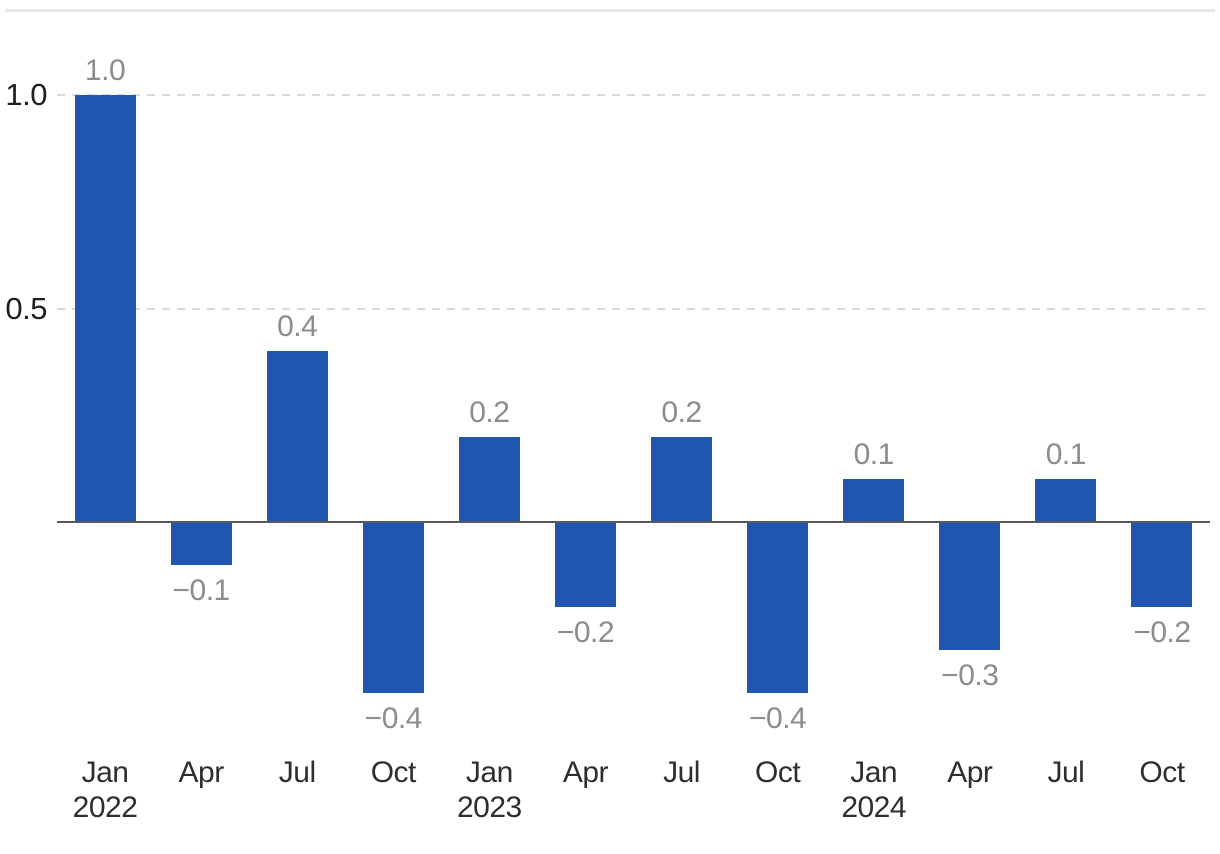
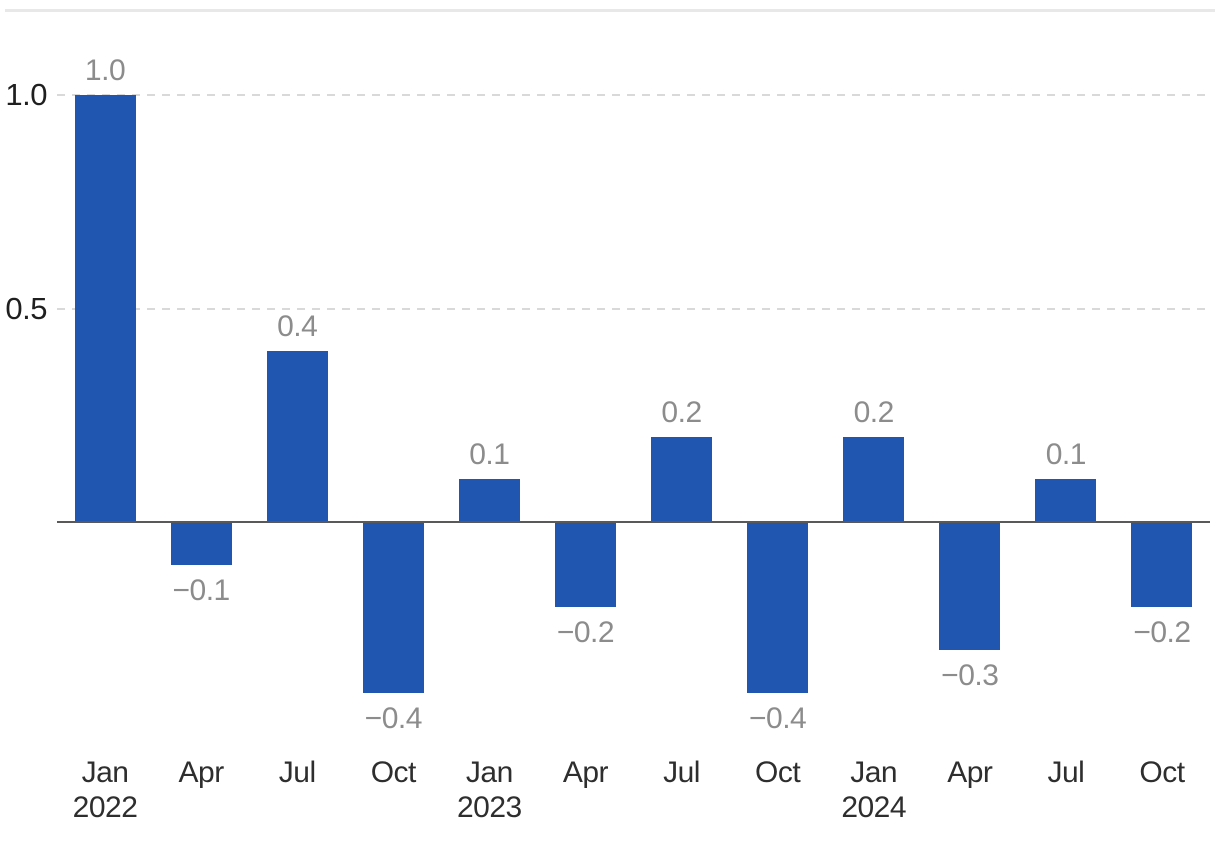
Jan 2023: 0.2 -> 0.1
Jan 2024: 0.1 -> 0.2
